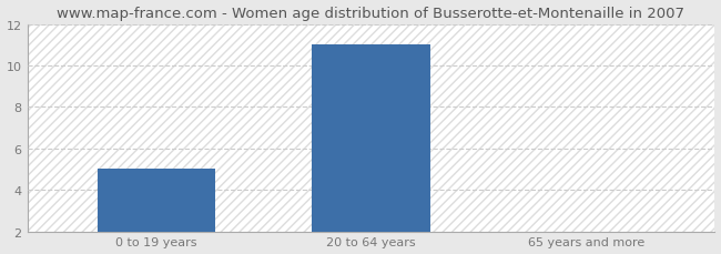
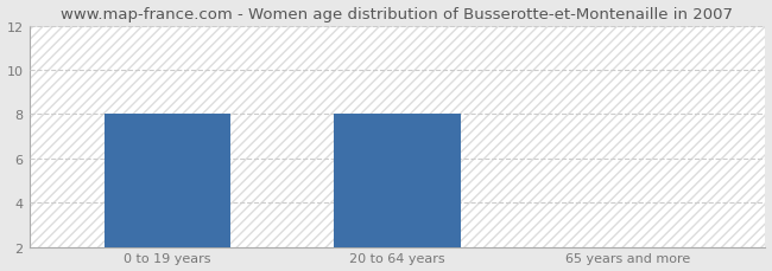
0 to 19 years: 5 -> 8
20 to 64 years: 11 -> 8
